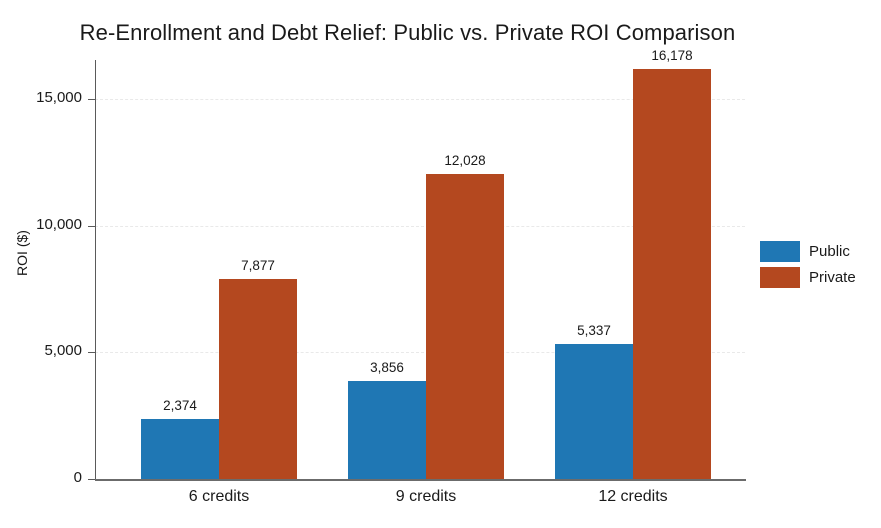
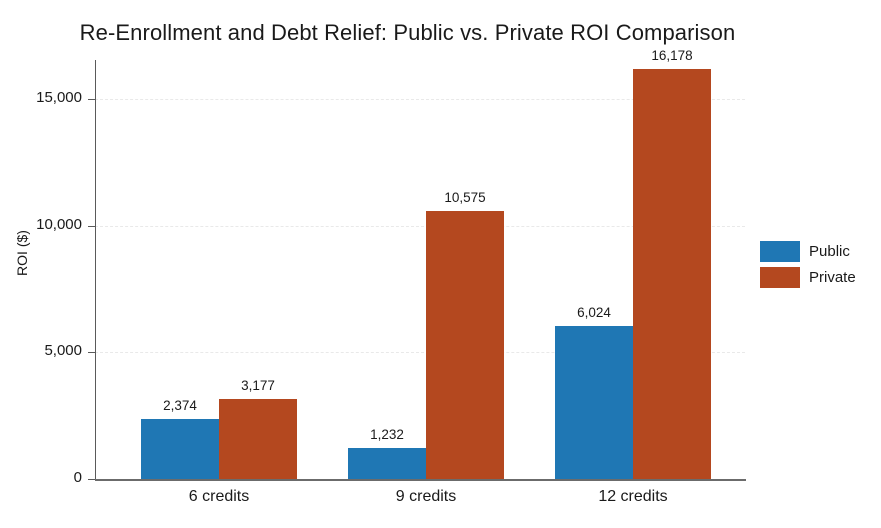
Private/6 credits: 7,877 -> 3,177
Public/9 credits: 3,856 -> 1,232
Private/9 credits: 12,028 -> 10,575
Public/12 credits: 5,337 -> 6,024
